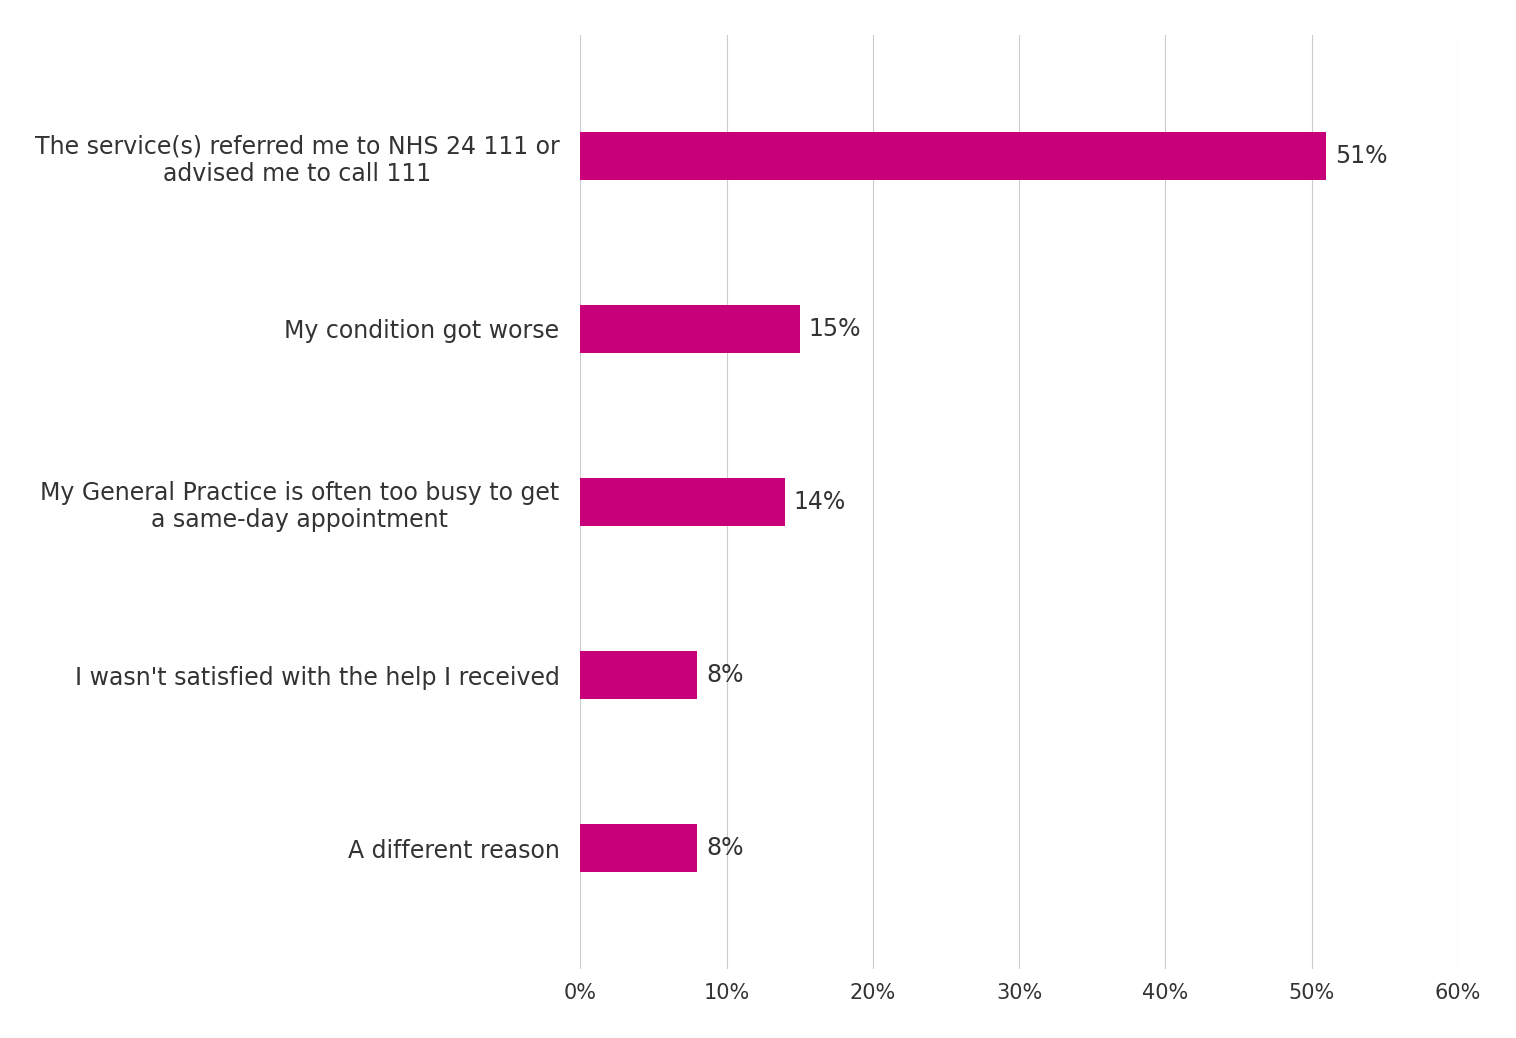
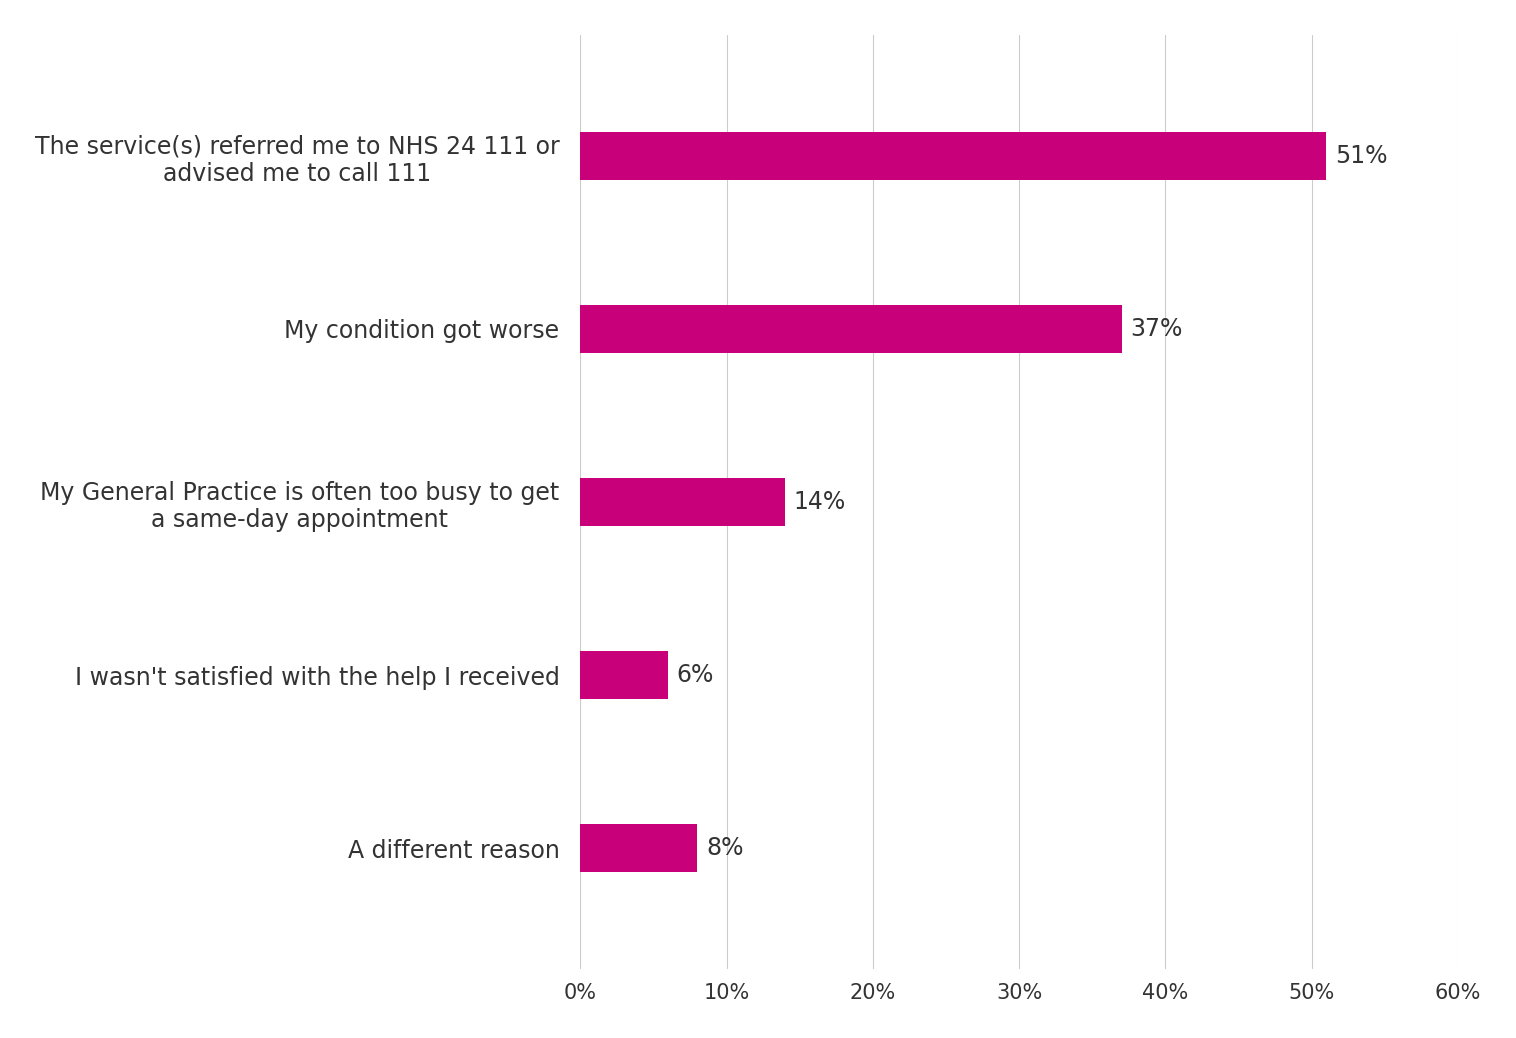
My condition got worse: 15% -> 37%
I wasn't satisfied with the help I received: 8% -> 6%
